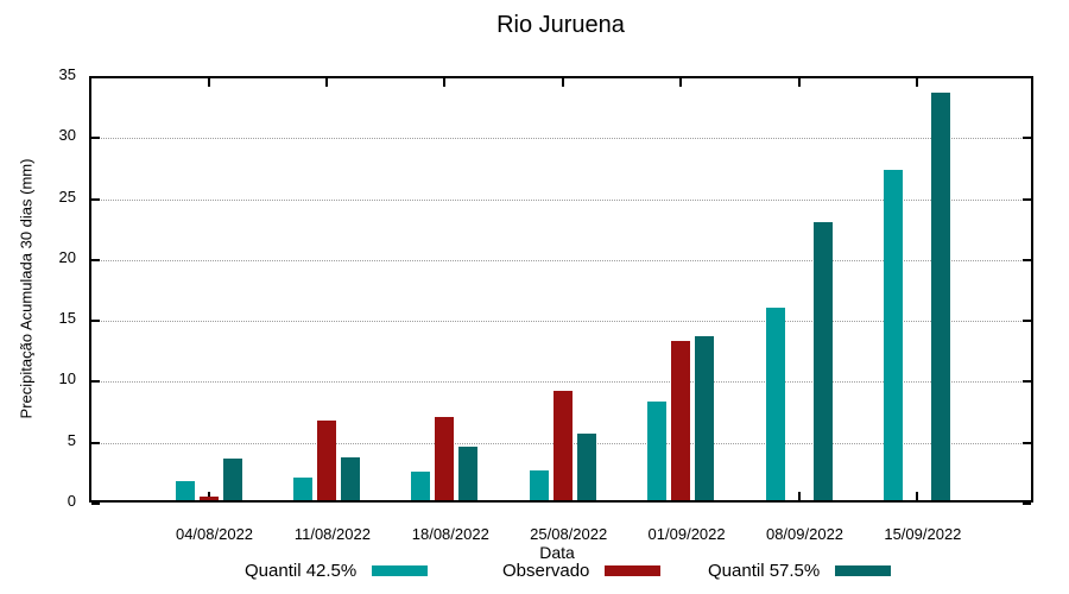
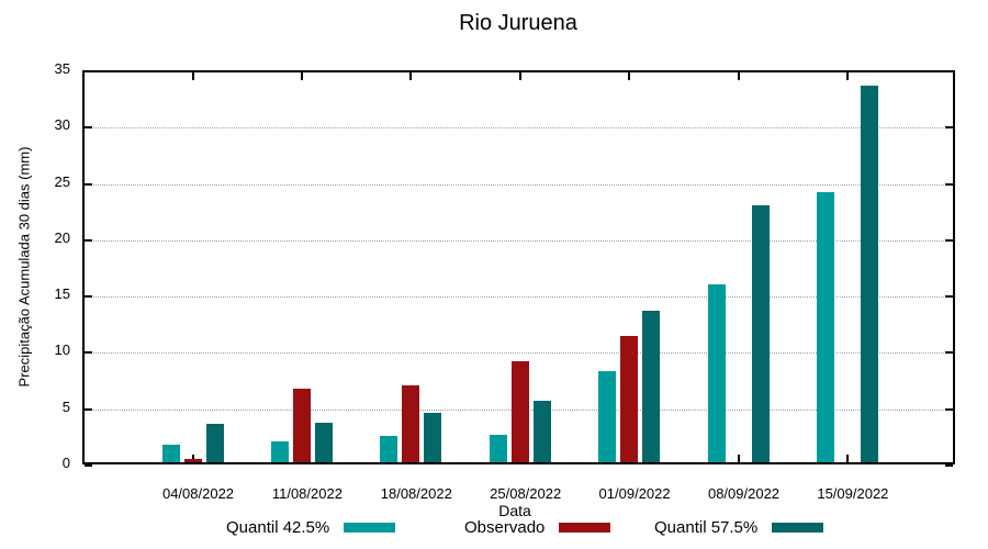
Observado/01/09/2022: 13.1 -> 11.2
Quantil 42.5%/15/09/2022: 27.1 -> 24.0
